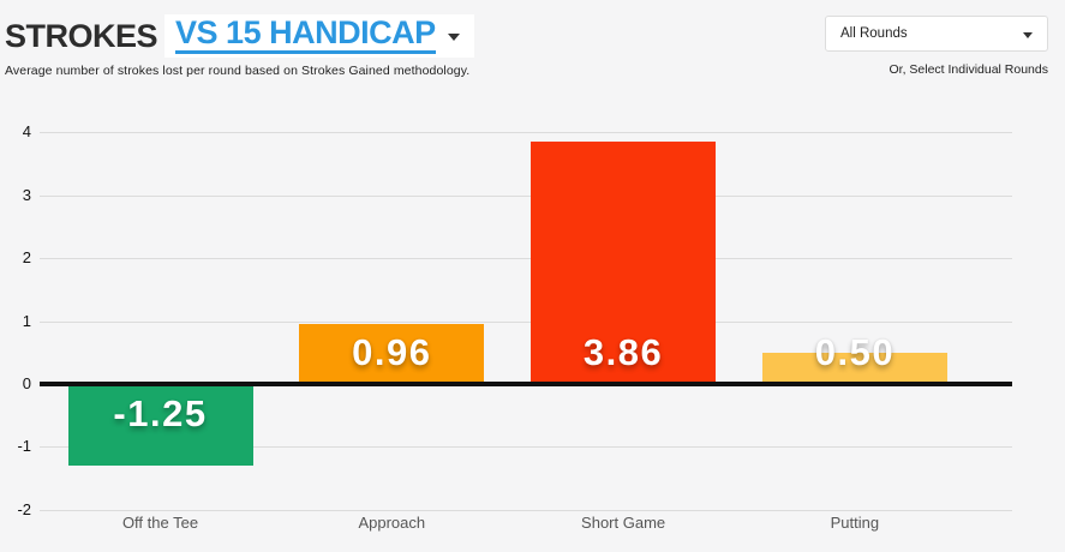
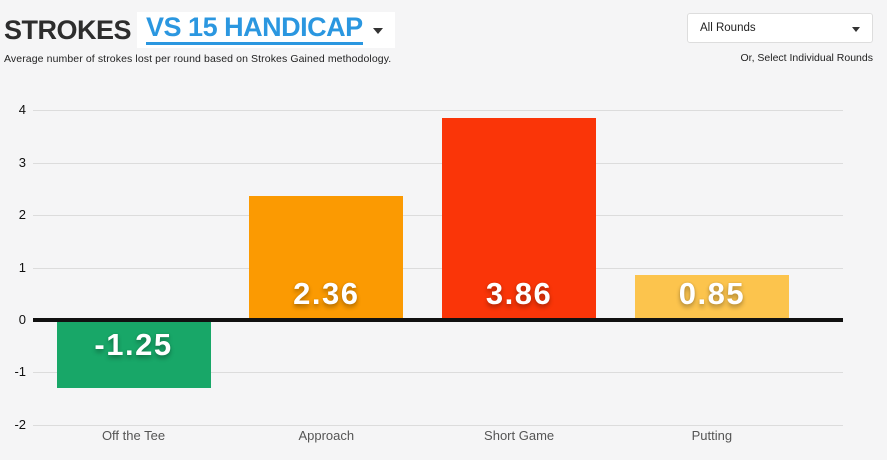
Approach: 0.96 -> 2.36
Putting: 0.50 -> 0.85
